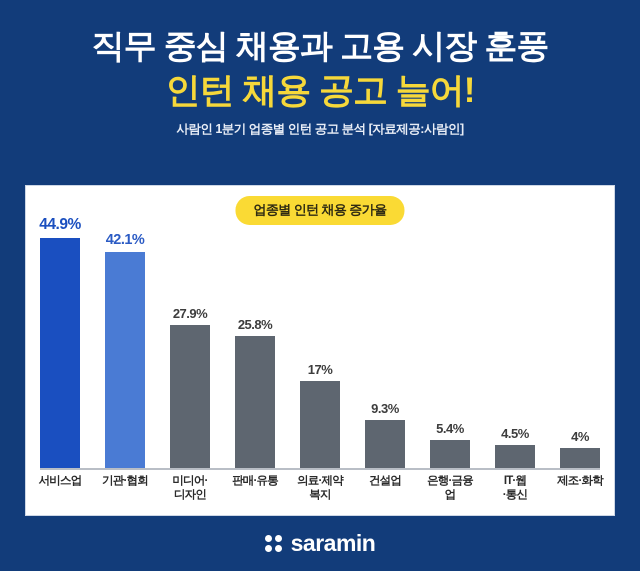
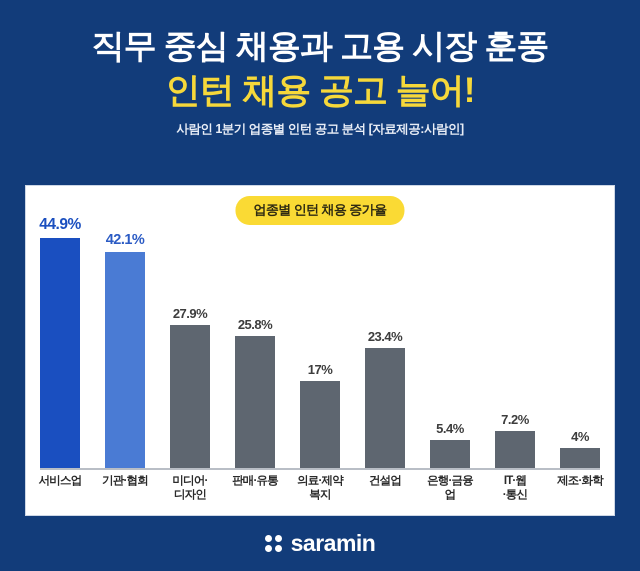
건설업: 9.3% -> 23.4%
IT·웹 ·통신: 4.5% -> 7.2%
